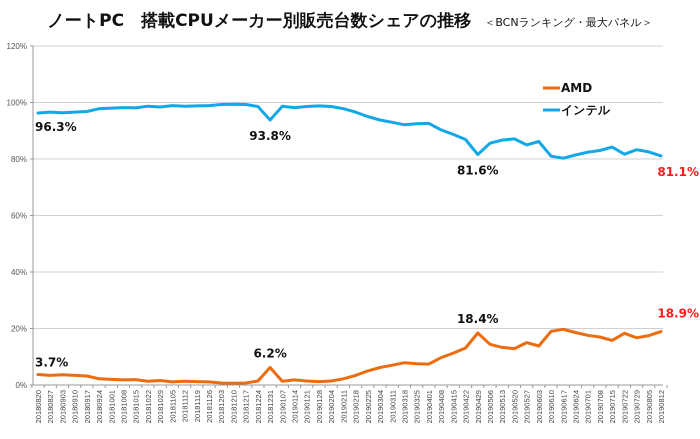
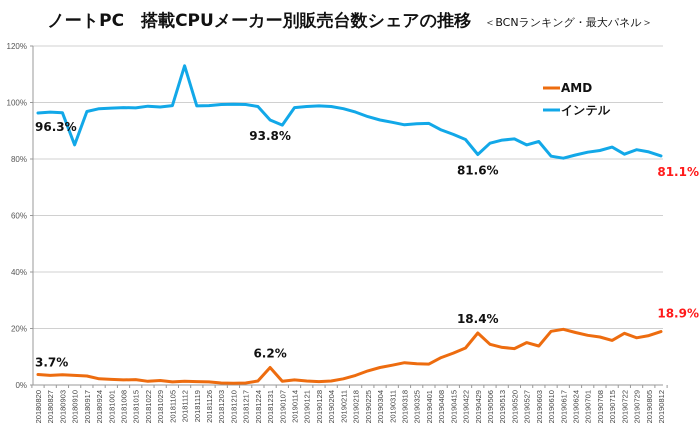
インテル/20180910: 97% -> 85%
インテル/20181112: 99% -> 113%
インテル/20190107: 99% -> 92%
